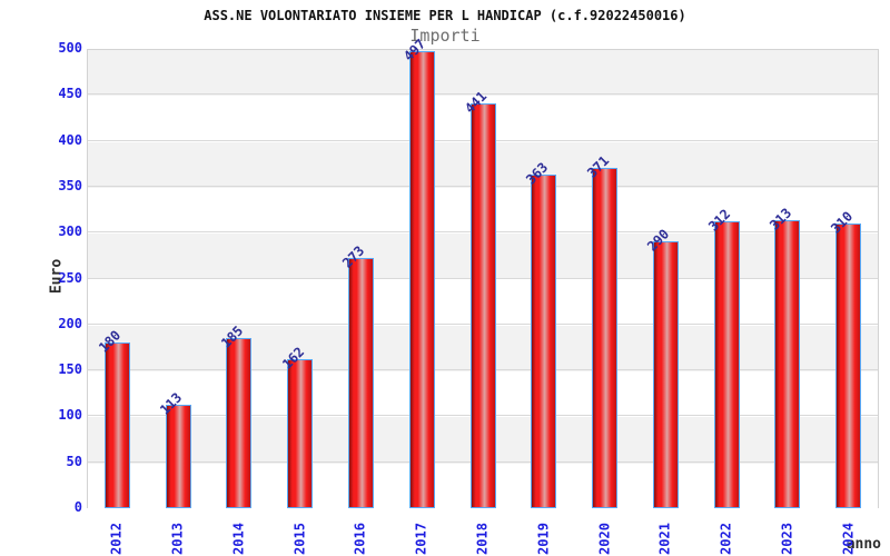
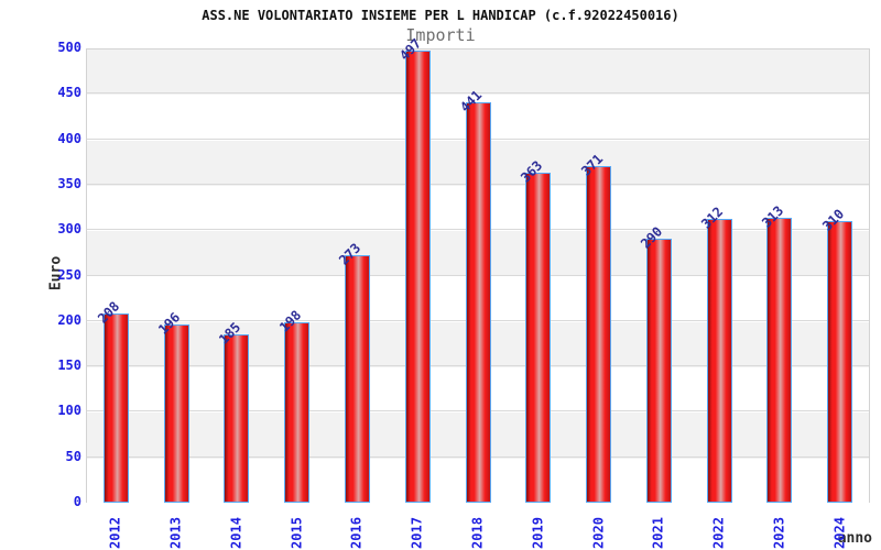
2012: 180 -> 208
2013: 113 -> 196
2015: 162 -> 198
